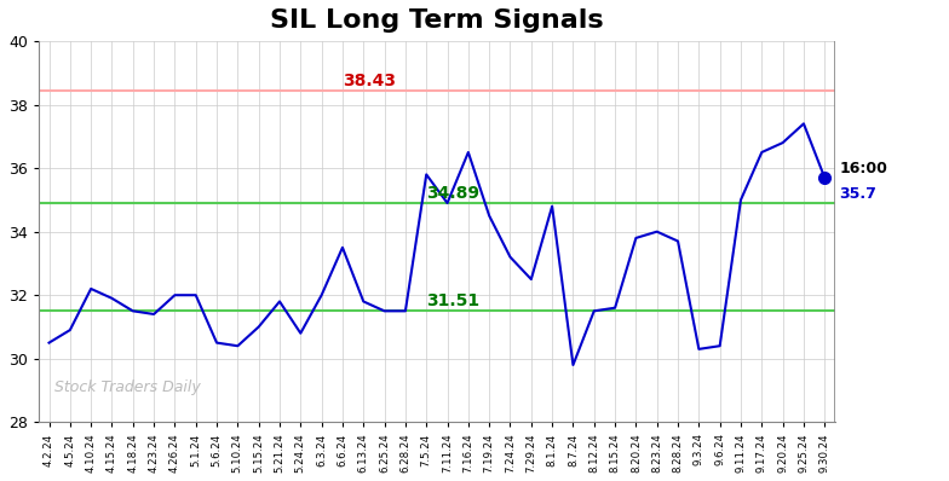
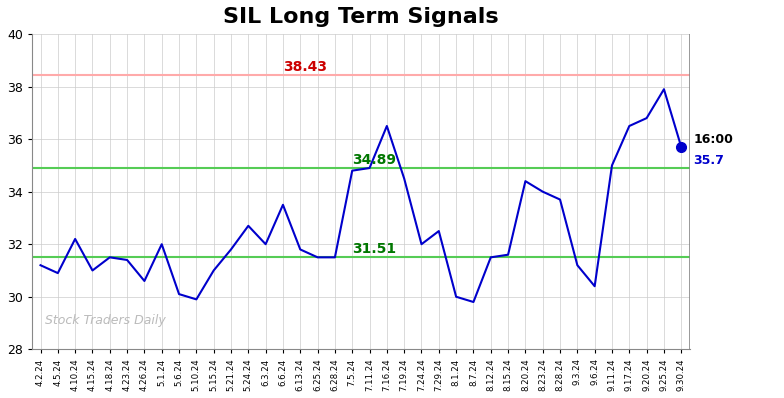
4.2.24: 30.5 -> 31.2
4.15.24: 31.9 -> 31.0
4.26.24: 32.0 -> 30.6
5.6.24: 30.5 -> 30.1
5.10.24: 30.4 -> 29.9
5.24.24: 30.8 -> 32.7
7.5.24: 35.8 -> 34.8
7.24.24: 33.2 -> 32.0
8.1.24: 34.8 -> 30.0
8.20.24: 33.8 -> 34.4
9.3.24: 30.3 -> 31.2
9.25.24: 37.4 -> 37.9
